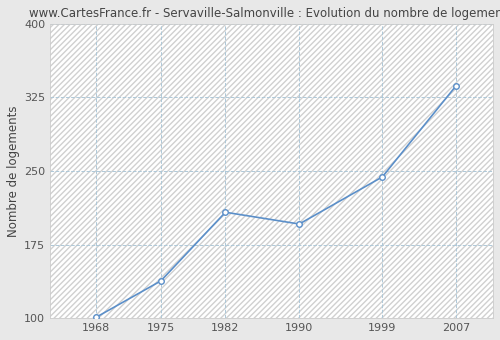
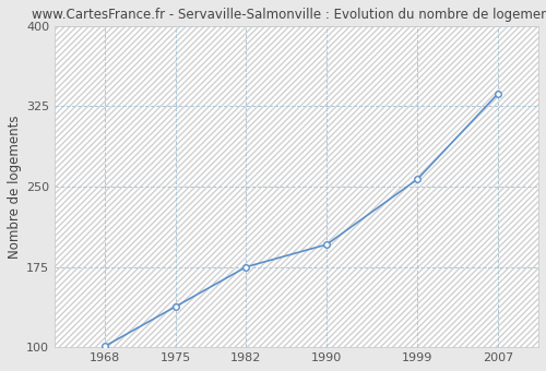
1982: 208 -> 175
1999: 244 -> 257
